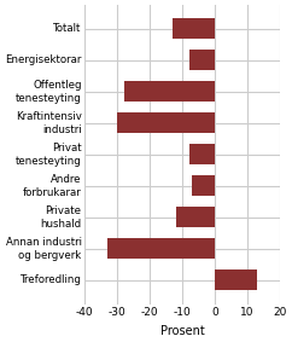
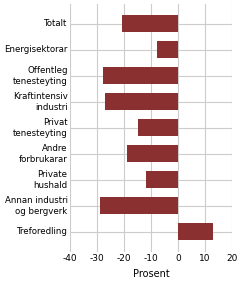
Totalt: -13 -> -21
Kraftintensiv industri: -30 -> -27
Privat tenesteyting: -8 -> -15
Andre forbrukarar: -7 -> -19
Annan industri og bergverk: -33 -> -29
